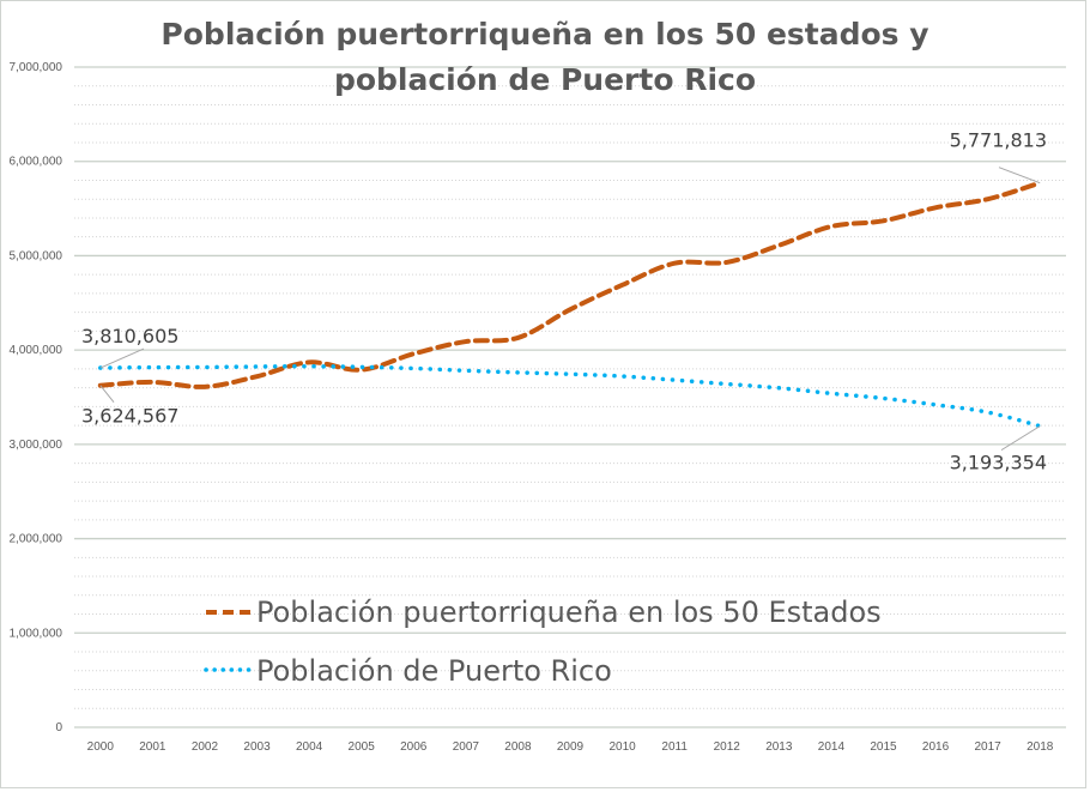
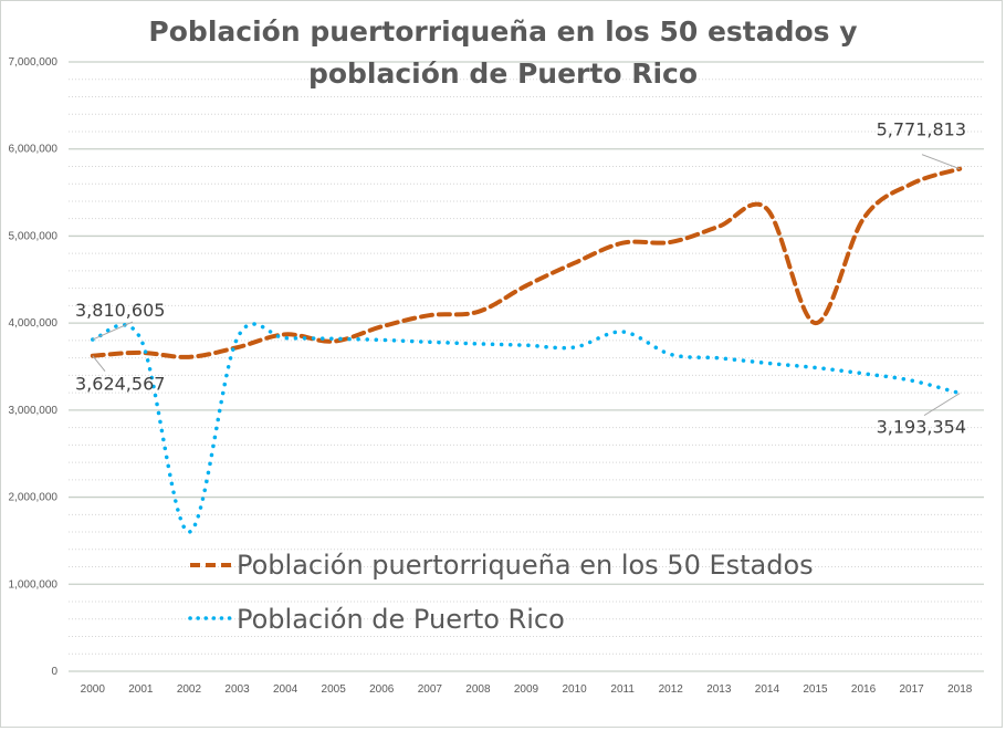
Población de Puerto Rico/2002: 3800000 -> 1600000
Población de Puerto Rico/2011: 3700000 -> 3900000
Población puertorriqueña en los 50 Estados/2015: 5400000 -> 4000000
Población puertorriqueña en los 50 Estados/2016: 5500000 -> 5200000
